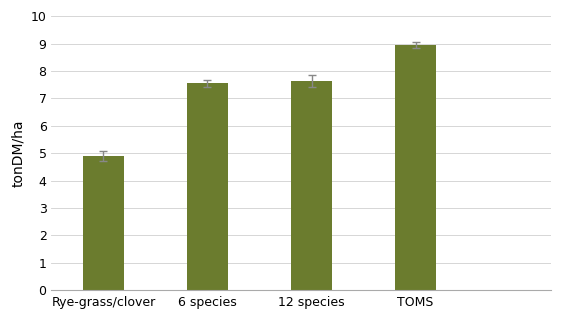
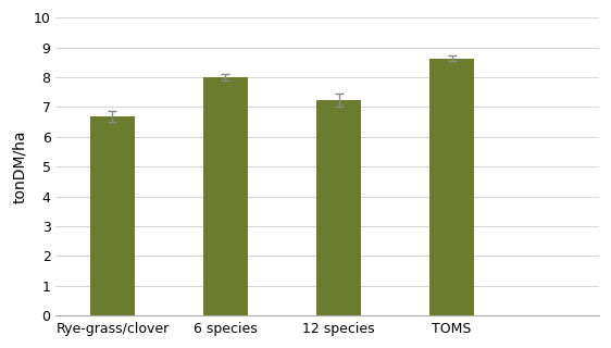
Rye-grass/clover: 4.90 -> 6.70
6 species: 7.55 -> 8.00
12 species: 7.65 -> 7.22
TOMS: 8.95 -> 8.63
